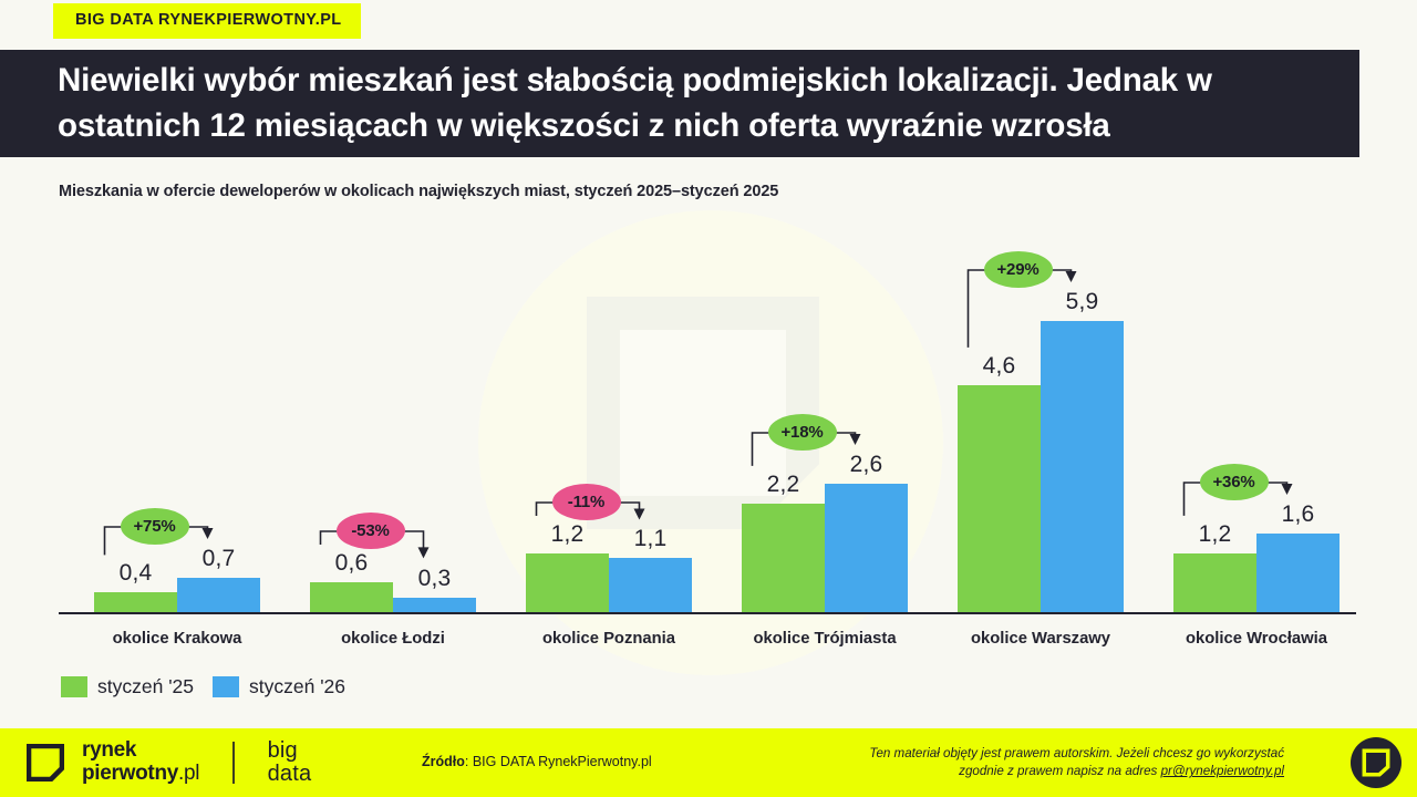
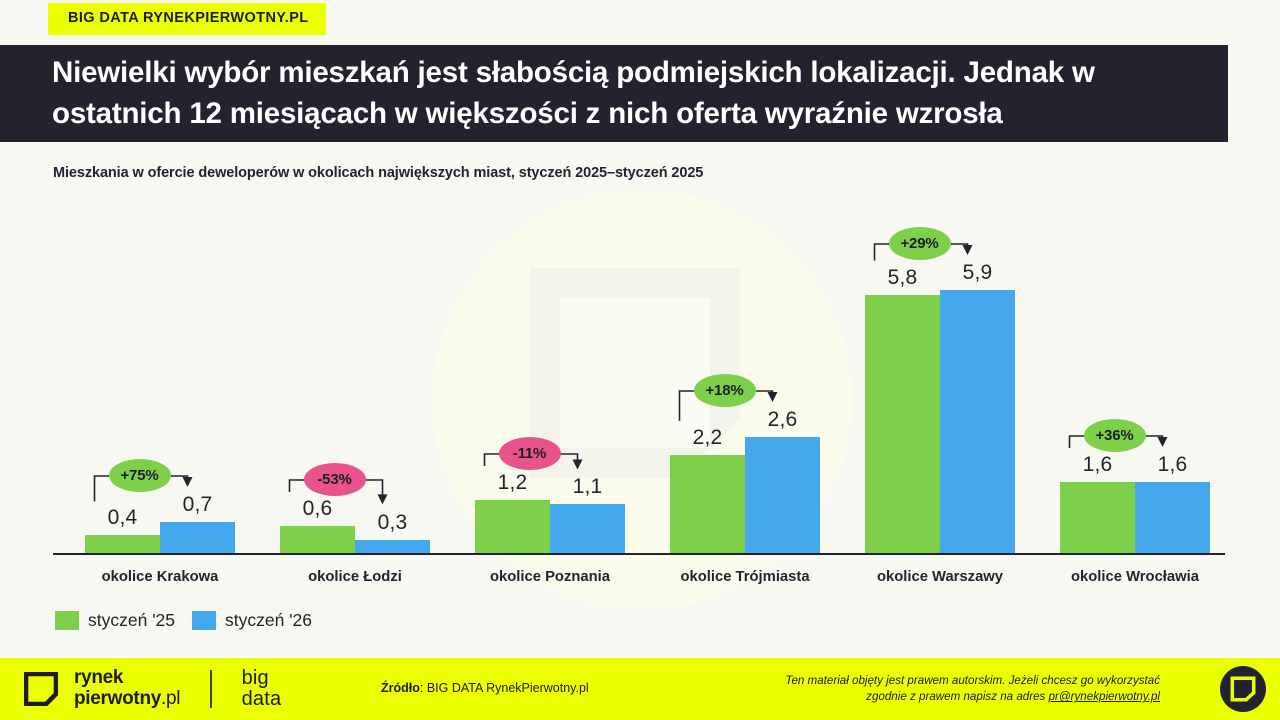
styczeń '25/okolice Warszawy: 4,6 -> 5,8
styczeń '25/okolice Wrocławia: 1,2 -> 1,6
